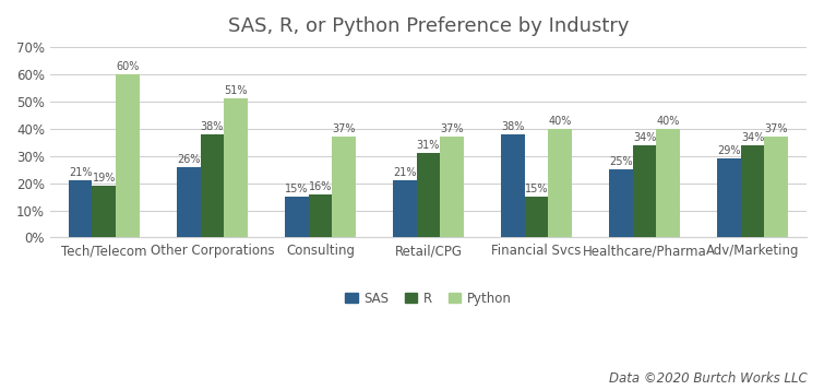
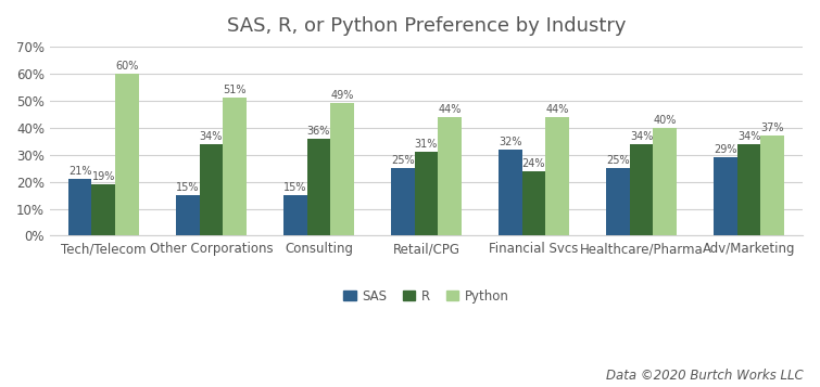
SAS/Other Corporations: 26% -> 15%
R/Other Corporations: 38% -> 34%
R/Consulting: 16% -> 36%
Python/Consulting: 37% -> 49%
SAS/Retail/CPG: 21% -> 25%
Python/Retail/CPG: 37% -> 44%
SAS/Financial Svcs: 38% -> 32%
R/Financial Svcs: 15% -> 24%
Python/Financial Svcs: 40% -> 44%
